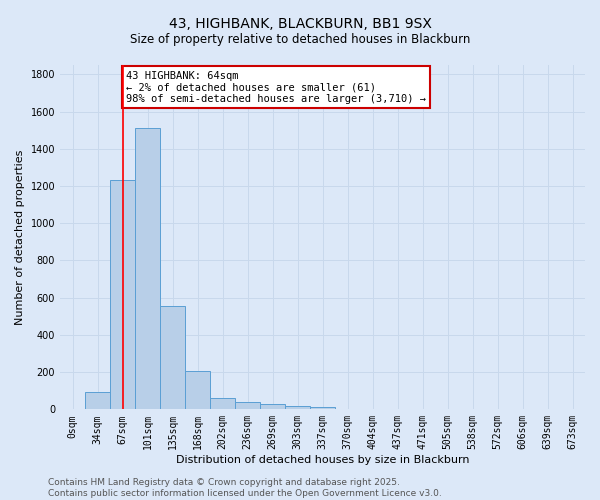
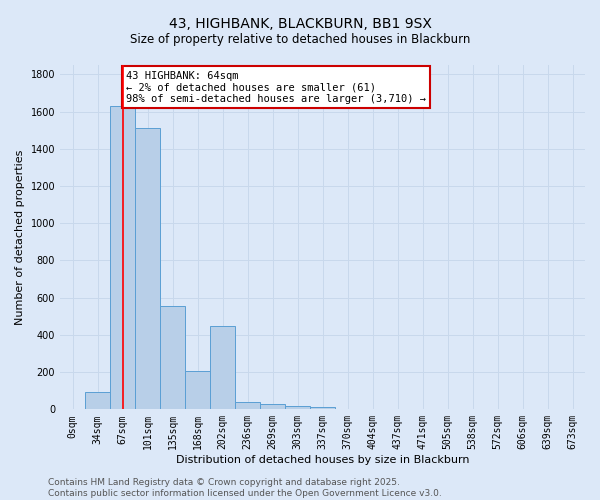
67sqm: 1230 -> 1630
202sqm: 60 -> 450
